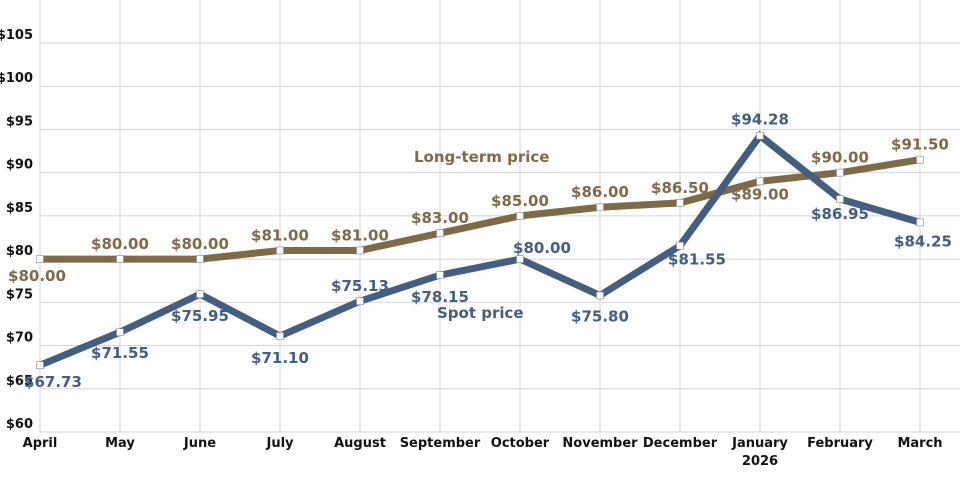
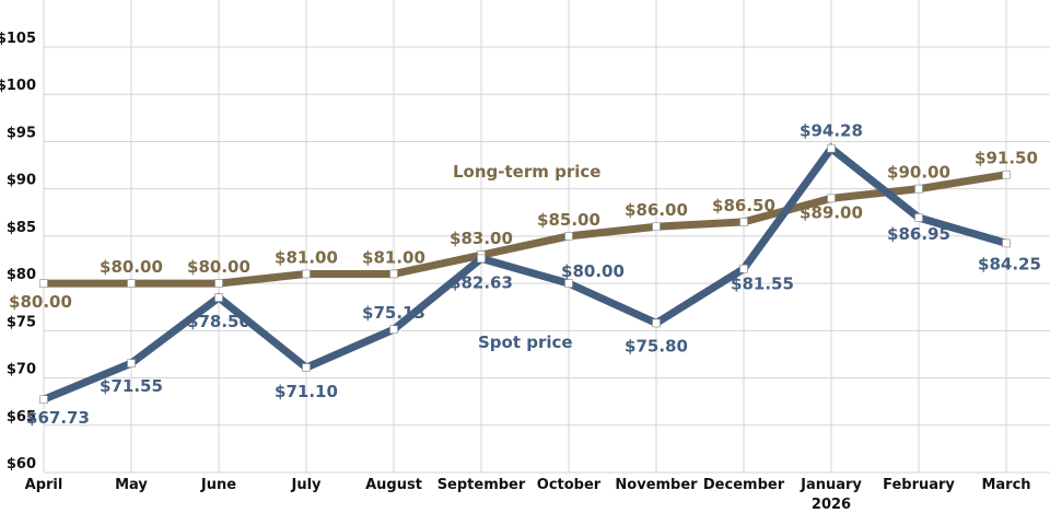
Spot price/June: $75.95 -> $78.50
Spot price/September: $78.15 -> $82.63
